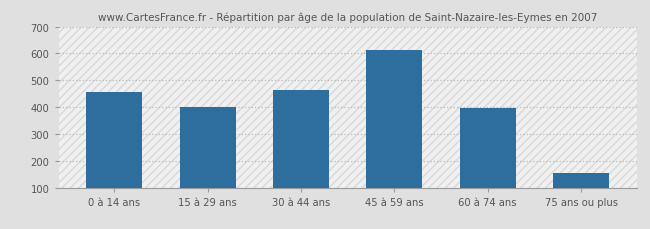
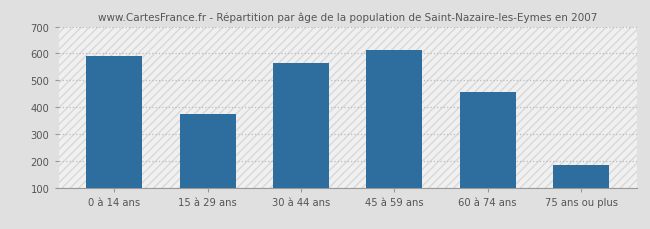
0 à 14 ans: 455 -> 590
15 à 29 ans: 400 -> 375
30 à 44 ans: 465 -> 565
60 à 74 ans: 395 -> 457
75 ans ou plus: 155 -> 185
